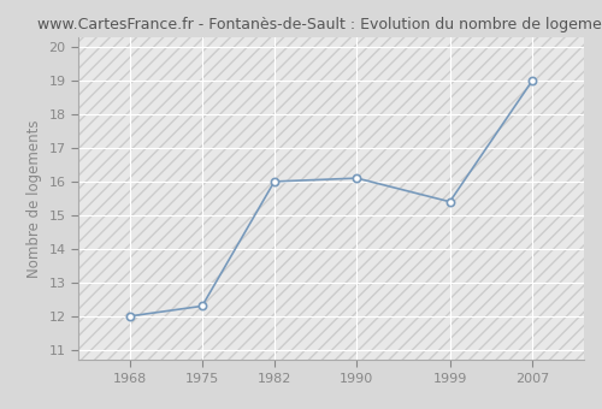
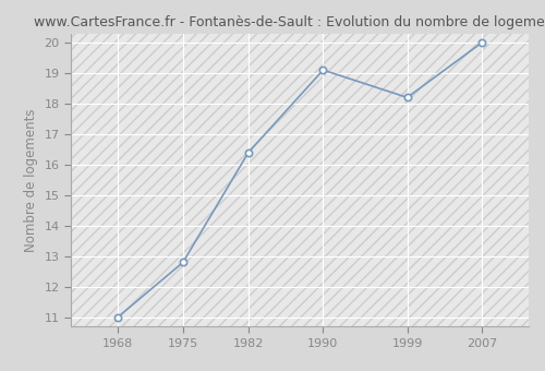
1968: 12.0 -> 11.0
1975: 12.3 -> 12.8
1982: 16.0 -> 16.4
1990: 16.1 -> 19.1
1999: 15.4 -> 18.2
2007: 19.0 -> 20.0
